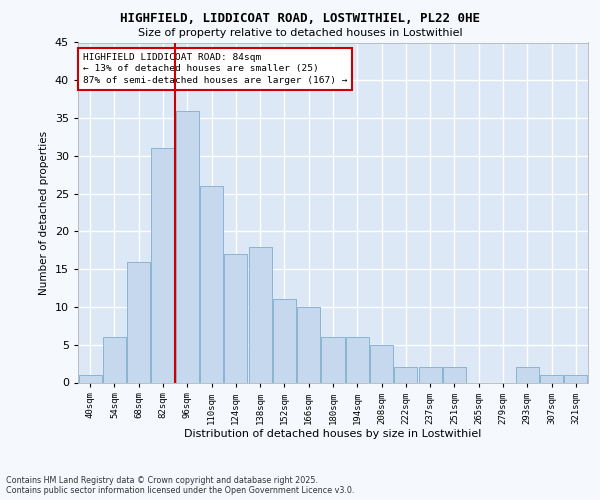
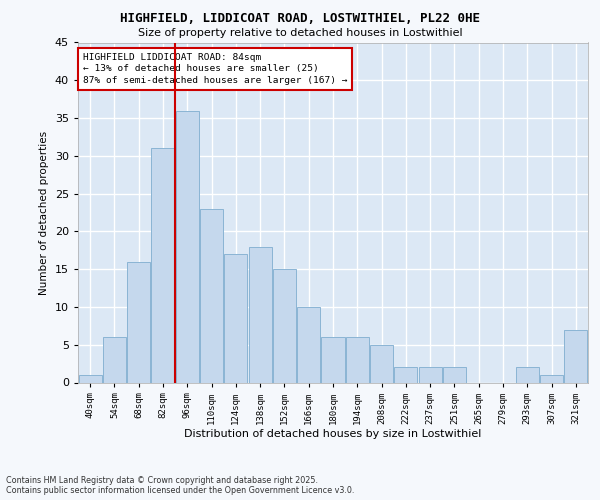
110sqm: 26 -> 23
152sqm: 11 -> 15
321sqm: 1 -> 7
